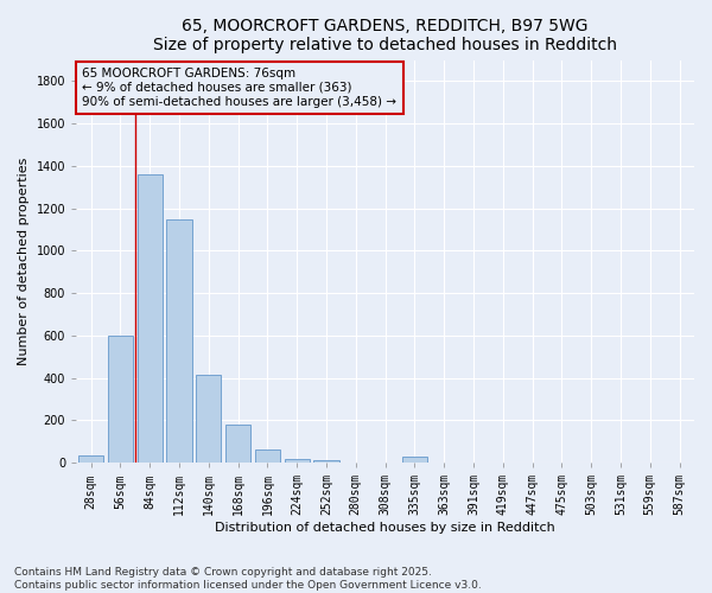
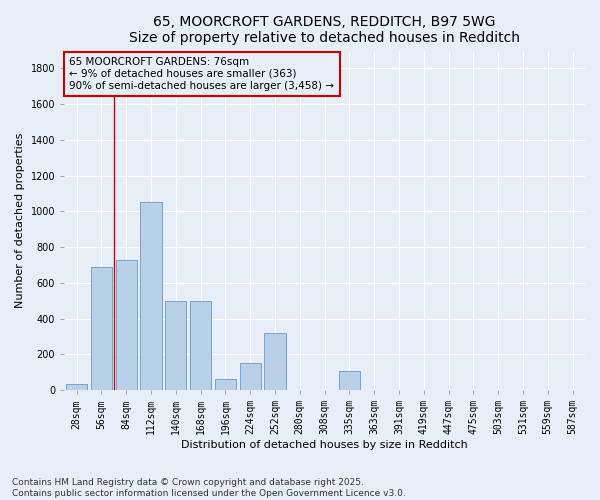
56sqm: 600 -> 690
84sqm: 1360 -> 730
112sqm: 1140 -> 1050
140sqm: 420 -> 500
168sqm: 180 -> 500
224sqm: 20 -> 150
252sqm: 10 -> 320
335sqm: 30 -> 110
